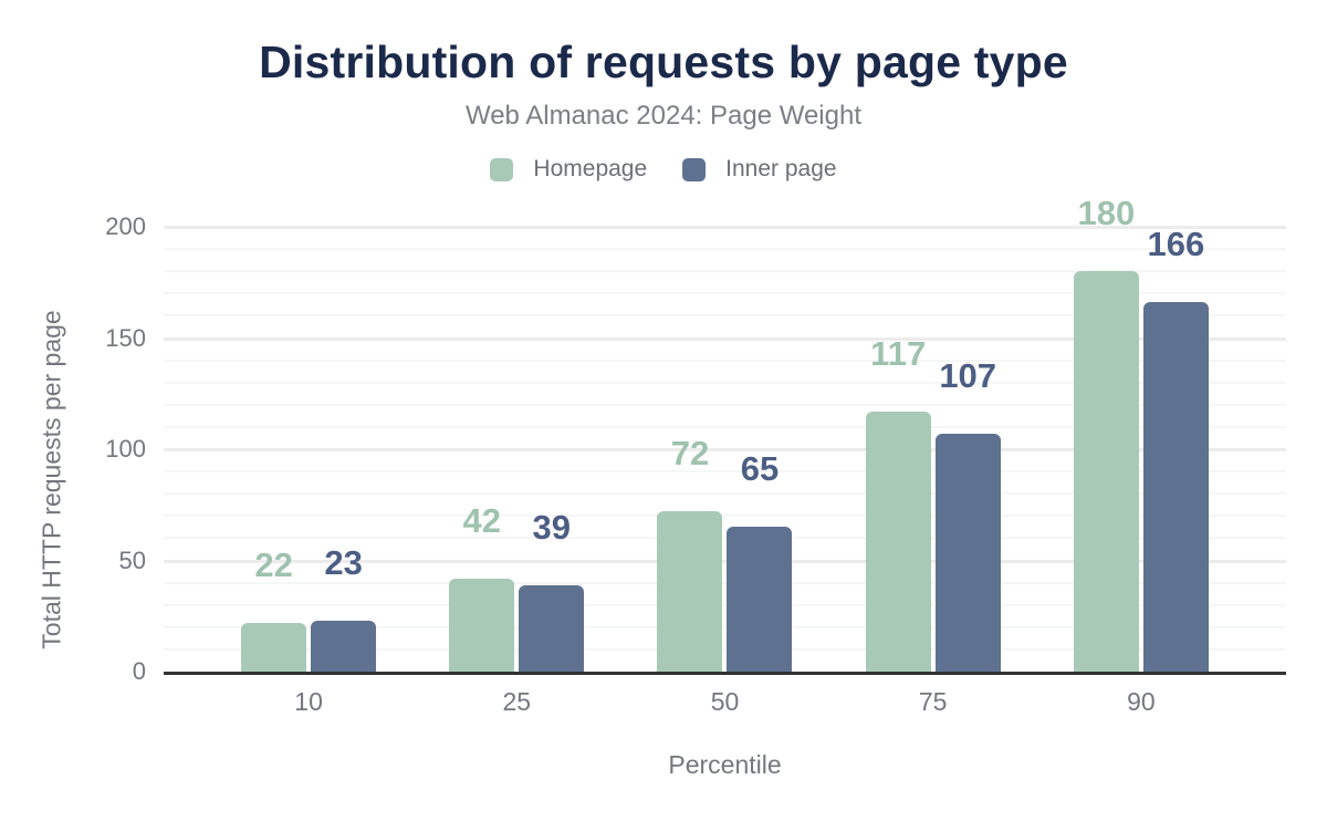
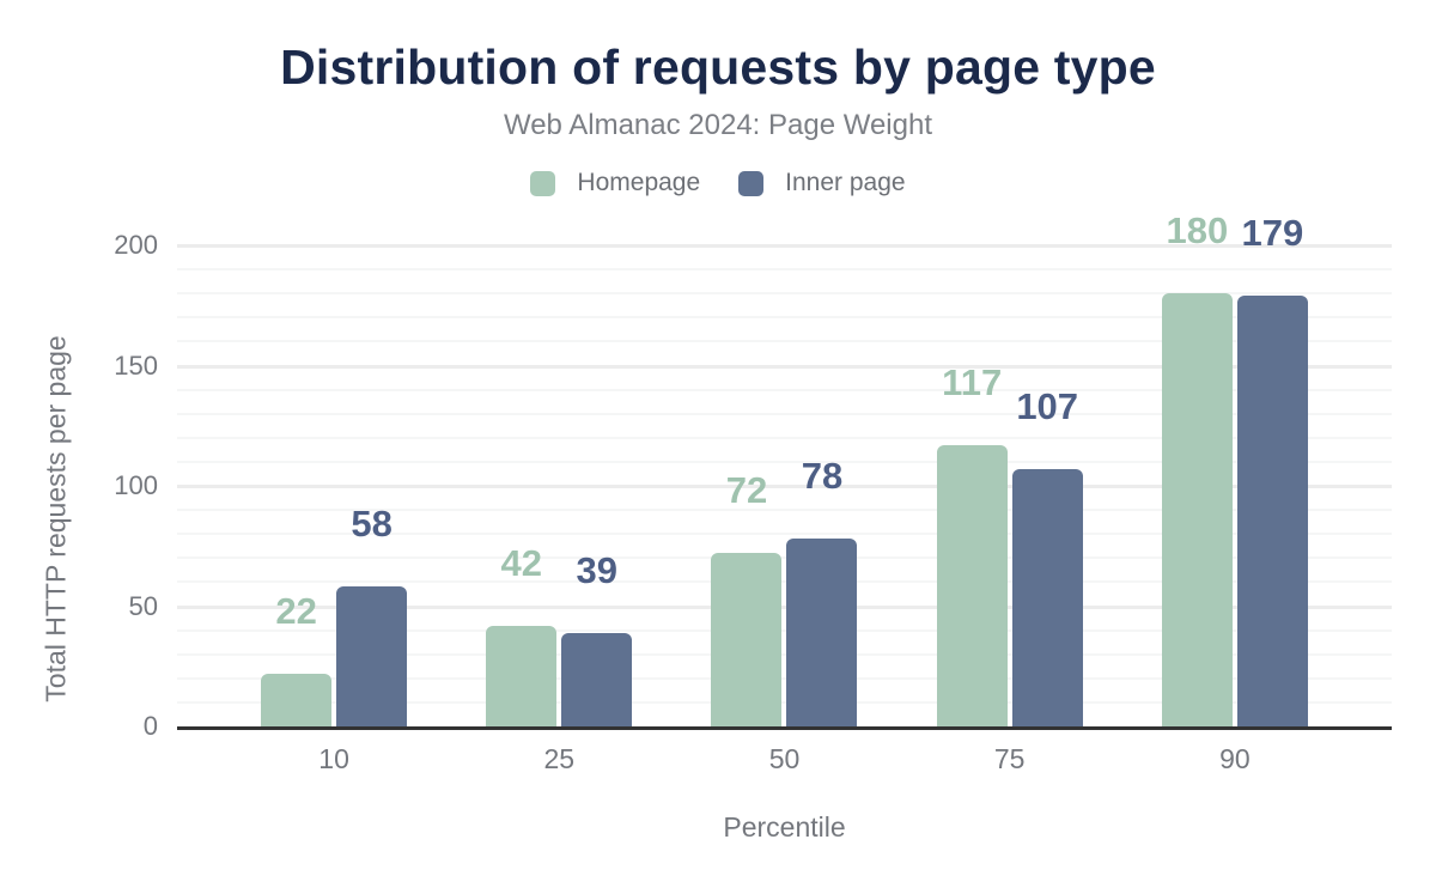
Inner page/10: 23 -> 58
Inner page/50: 65 -> 78
Inner page/90: 166 -> 179
